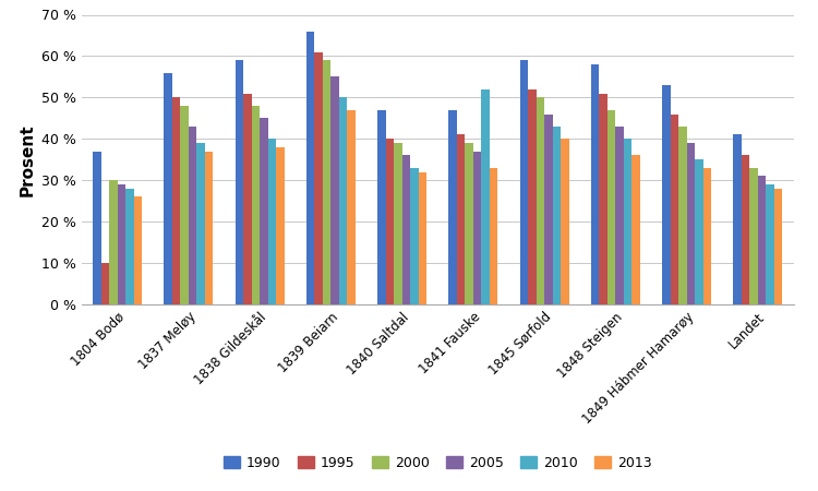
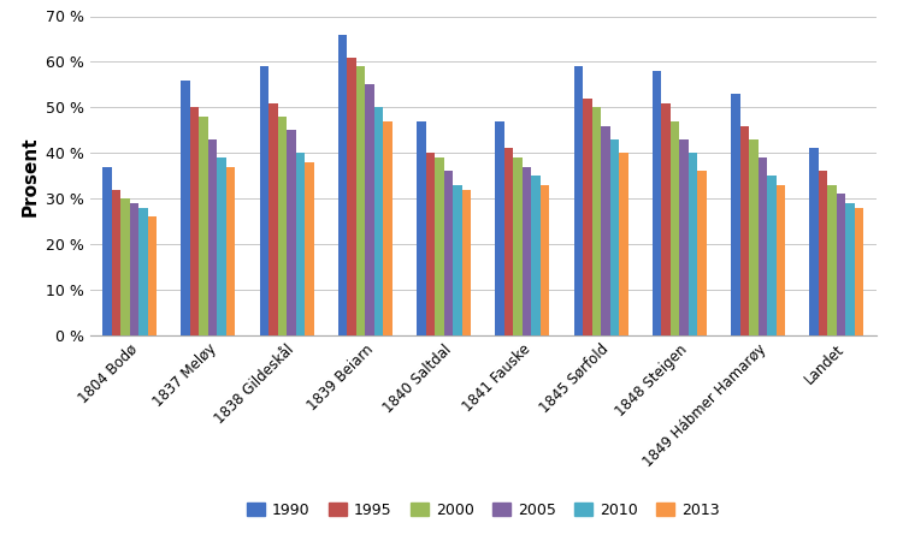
1995/1804 Bodø: 10 % -> 32 %
2010/1841 Fauske: 52 % -> 35 %
